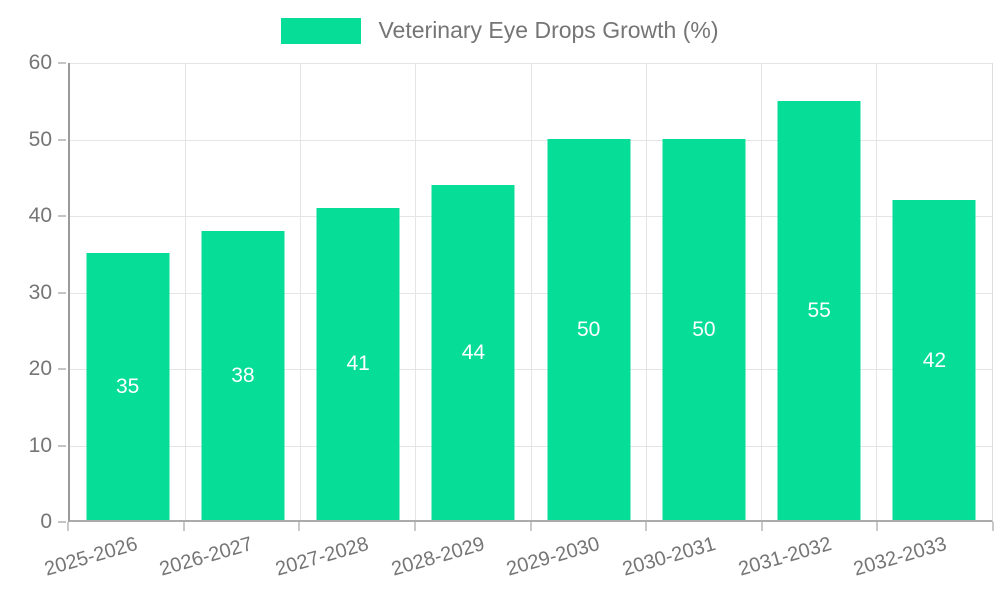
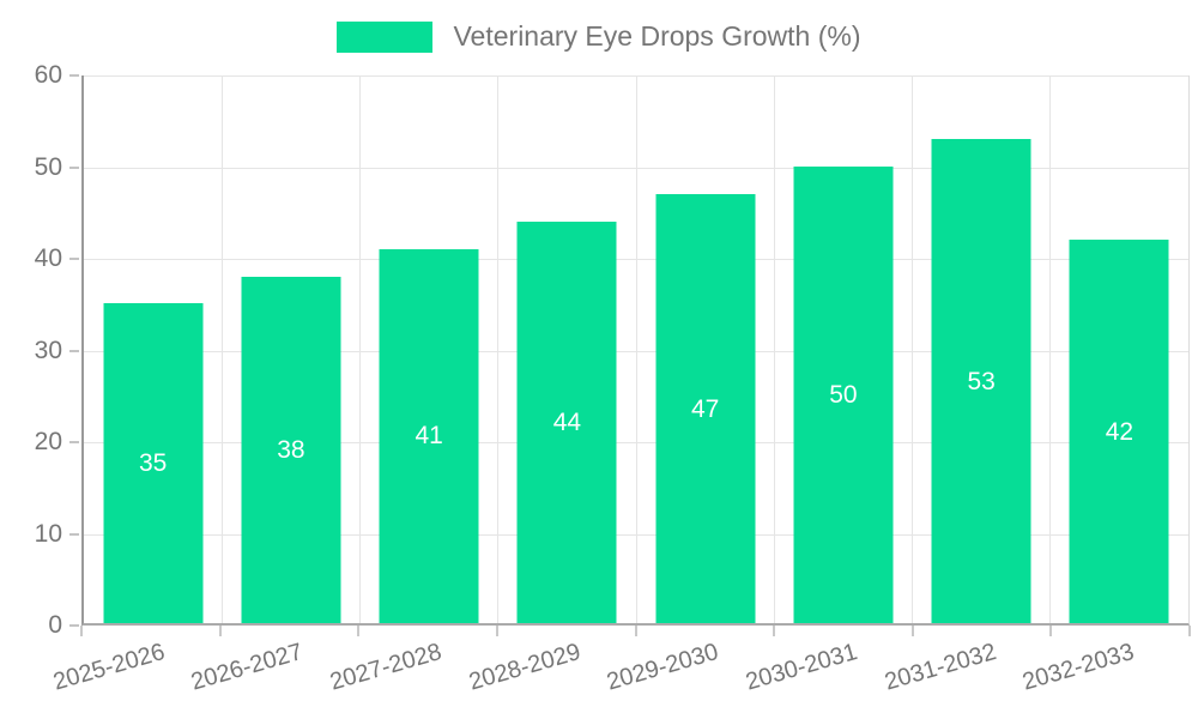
2029-2030: 50 -> 47
2031-2032: 55 -> 53
